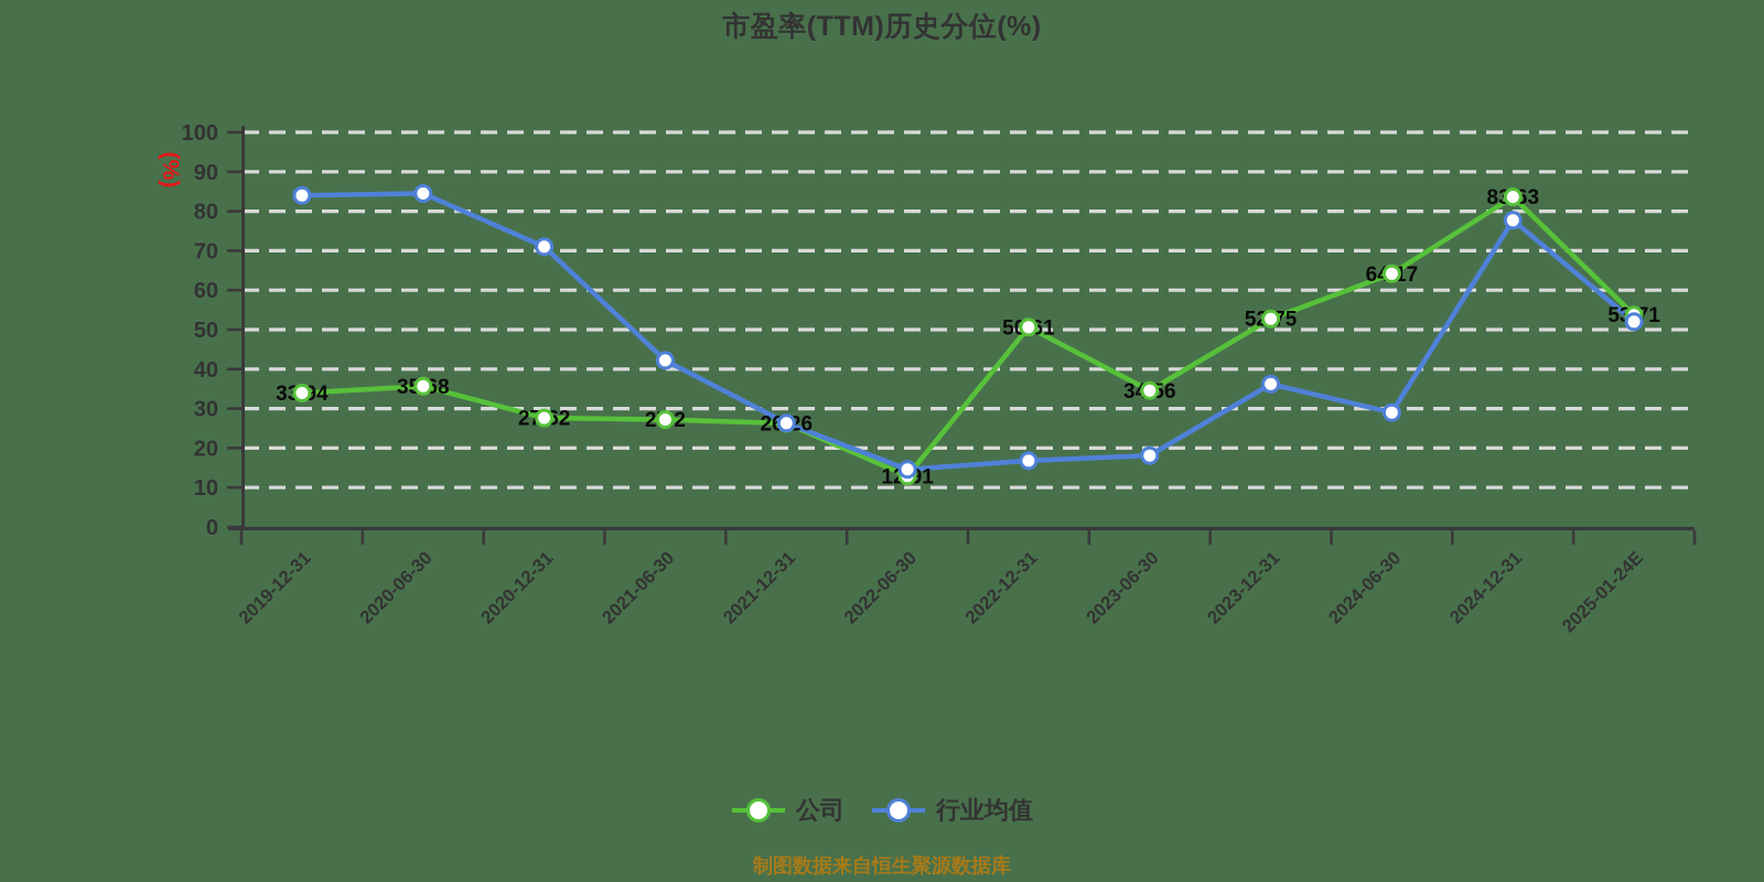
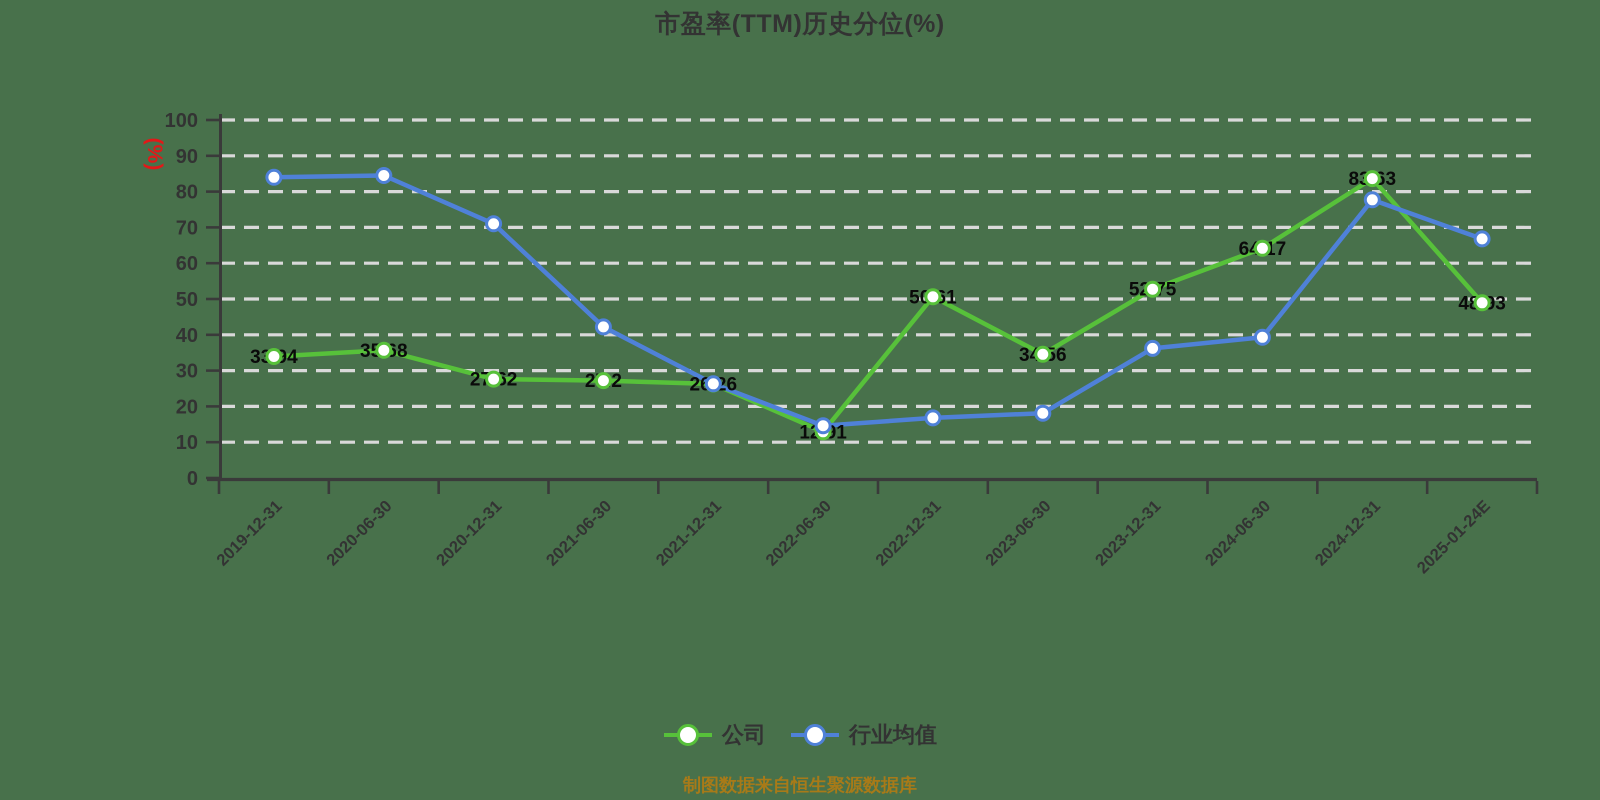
行业均值/2024-06-30: 29 -> 39
公司/2025-01-24E: 53.71 -> 48.93
行业均值/2025-01-24E: 52 -> 67
